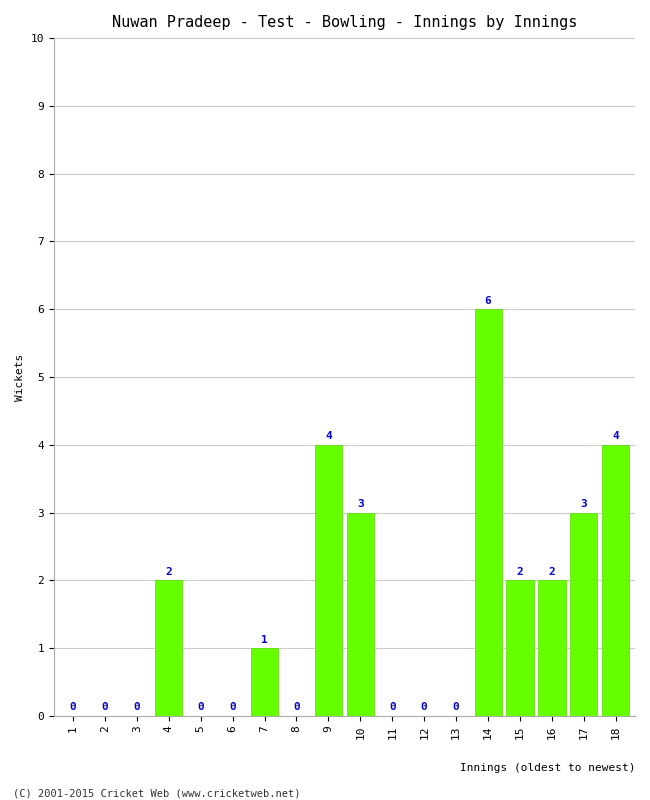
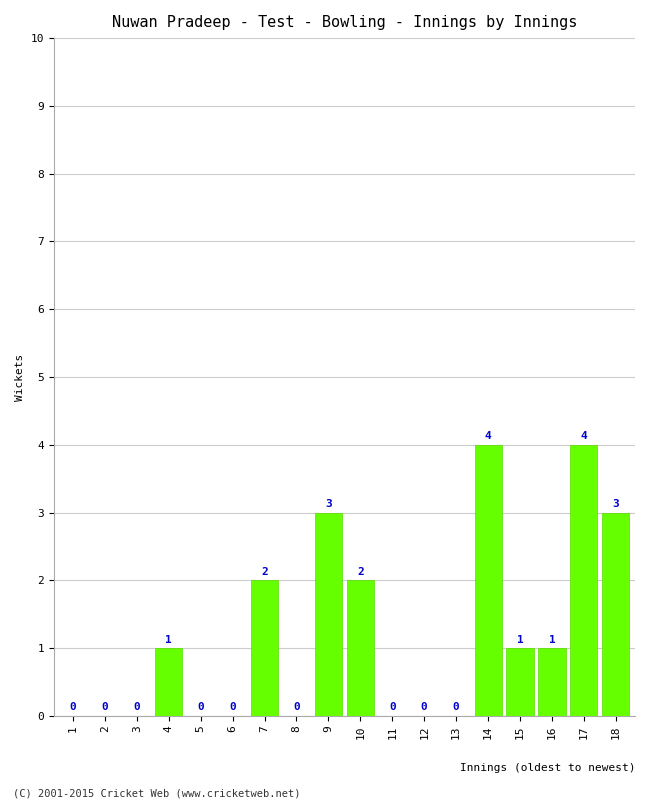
4: 2 -> 1
7: 1 -> 2
9: 4 -> 3
10: 3 -> 2
14: 6 -> 4
15: 2 -> 1
16: 2 -> 1
17: 3 -> 4
18: 4 -> 3
